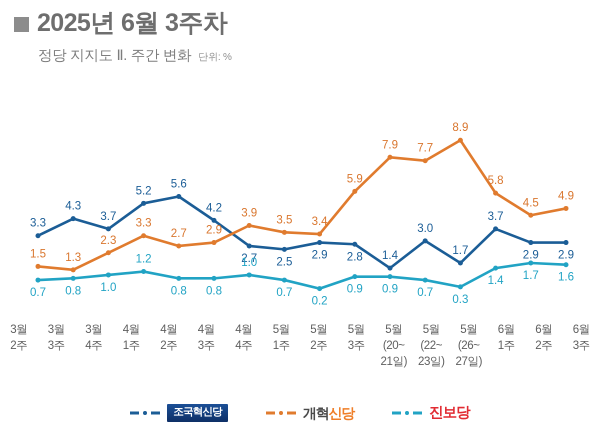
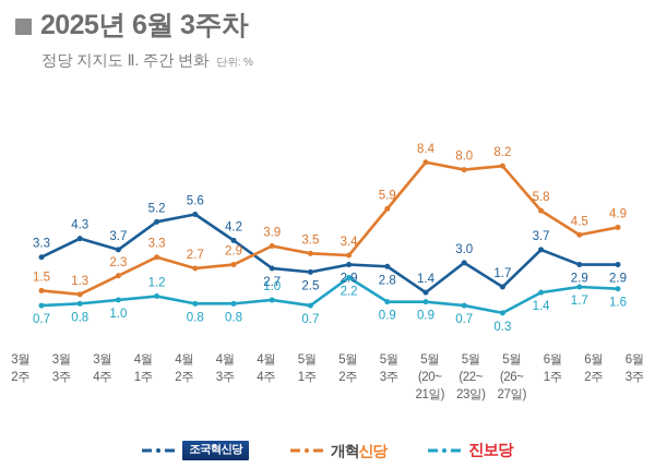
진보당/5월 2주: 0.2 -> 2.2
개혁신당/5월 (20~21일): 7.9 -> 8.4
개혁신당/5월 (22~23일): 7.7 -> 8.0
개혁신당/5월 (26~27일): 8.9 -> 8.2
